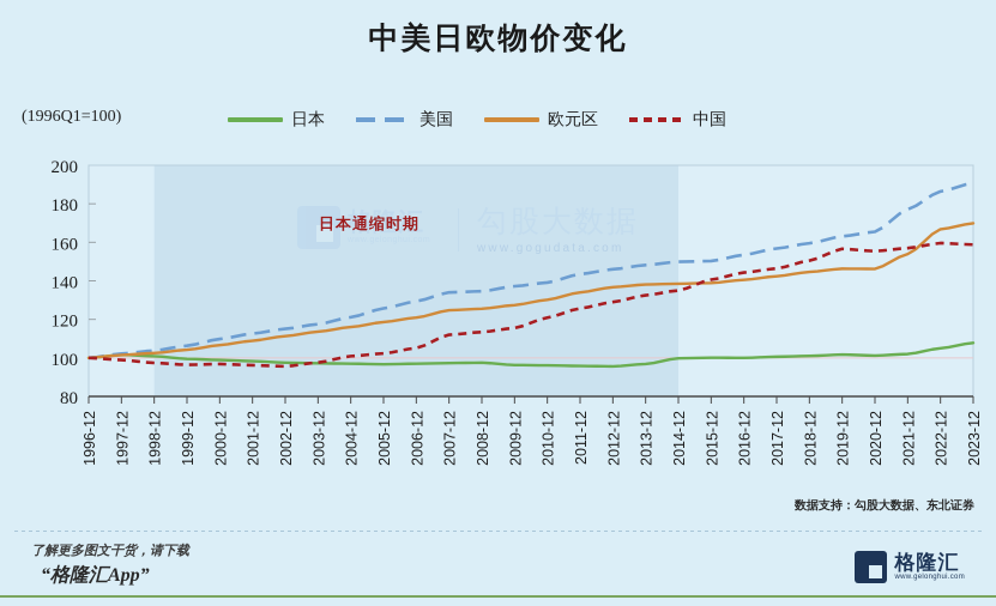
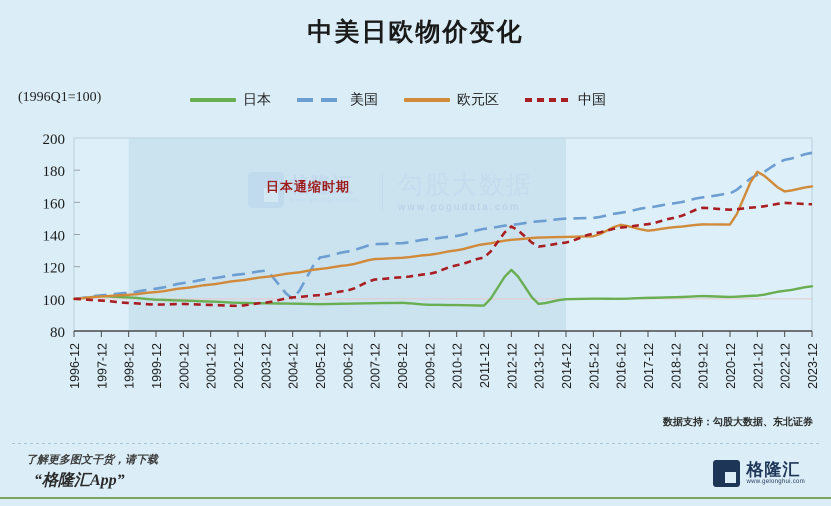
美国/2004-12: 121 -> 100
日本/2012-12: 96 -> 118
中国/2012-12: 129 -> 145
欧元区/2016-12: 140 -> 146
欧元区/2021-12: 154 -> 179
